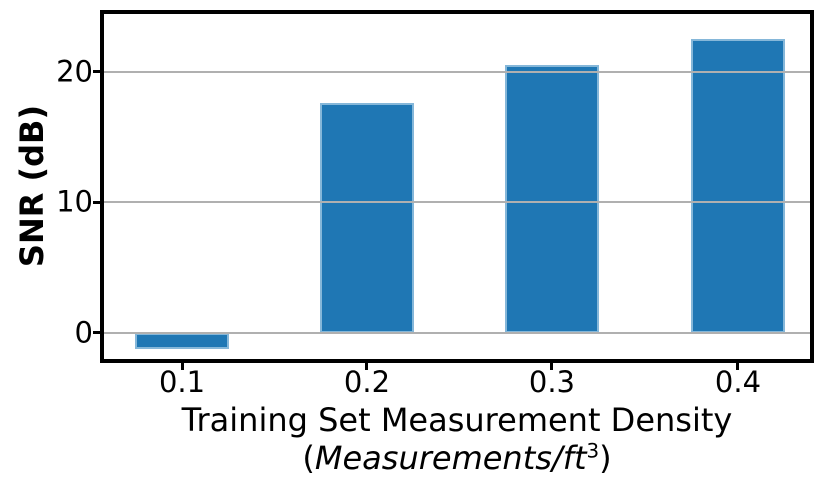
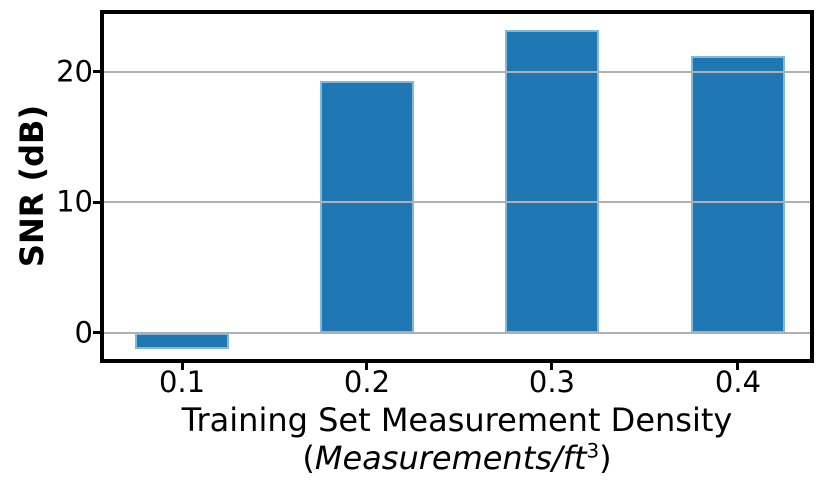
0.2: 17.6 -> 19.3
0.3: 20.5 -> 23.2
0.4: 22.5 -> 21.2
